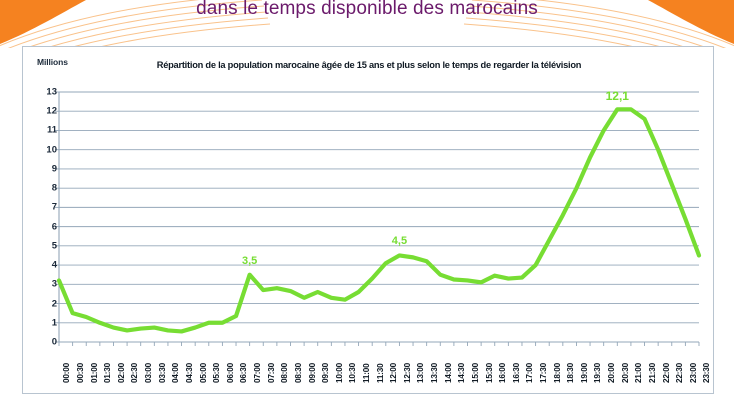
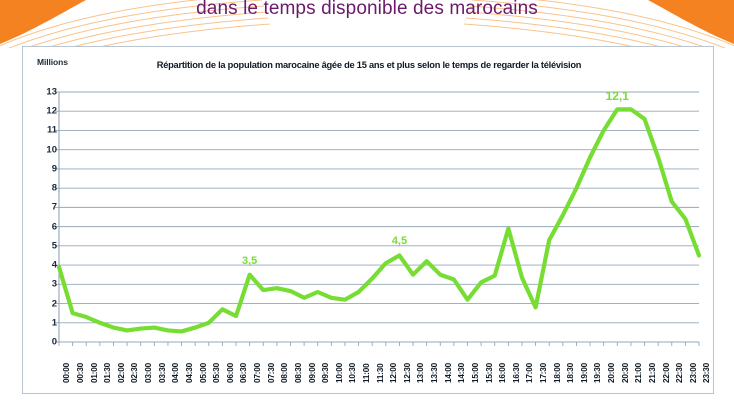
00:00: 3.2 -> 3.9
06:00: 1.0 -> 1.7
13:00: 4.4 -> 3.5
15:00: 3.2 -> 2.2
16:30: 3.3 -> 5.9
17:30: 4.0 -> 1.8
22:00: 10.0 -> 9.6
22:30: 8.2 -> 7.3
